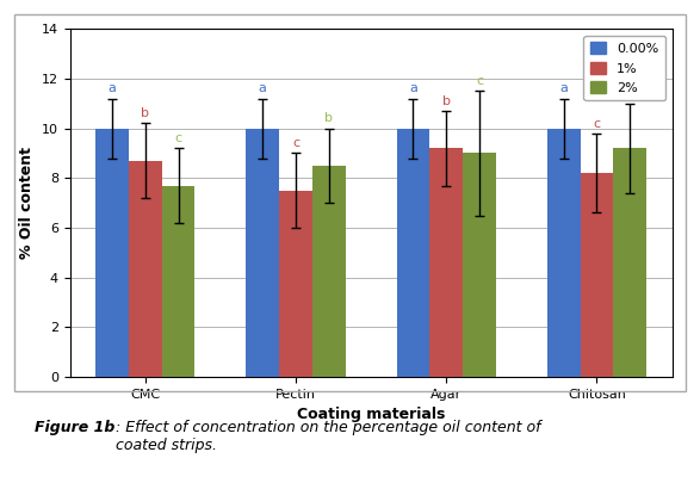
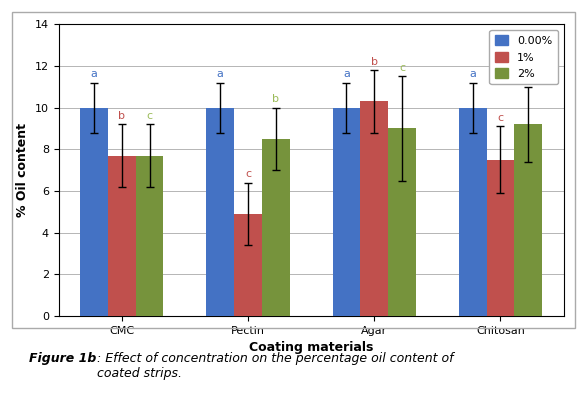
1%/CMC: 8.7 -> 7.7
1%/Pectin: 7.5 -> 4.9
1%/Agar: 9.2 -> 10.3
1%/Chitosan: 8.2 -> 7.5
